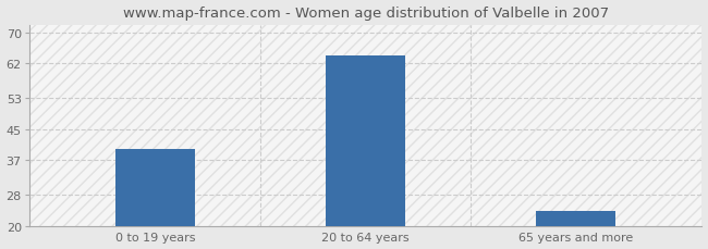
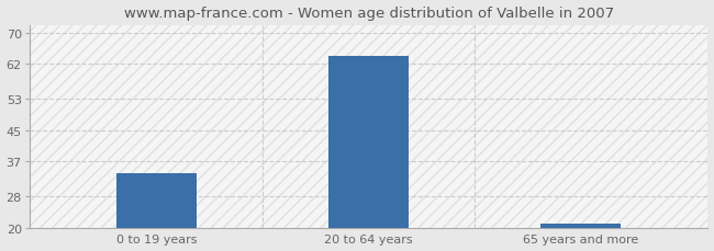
0 to 19 years: 40 -> 34
65 years and more: 24 -> 21
